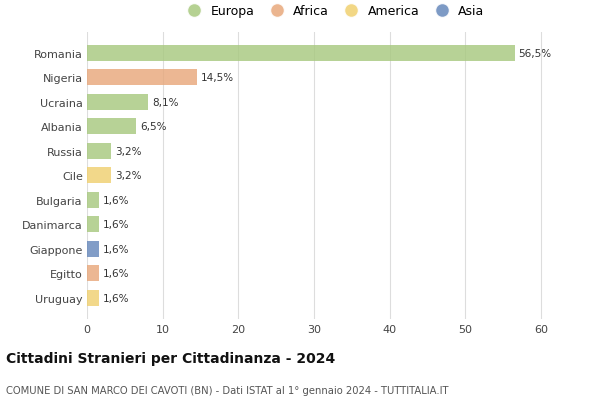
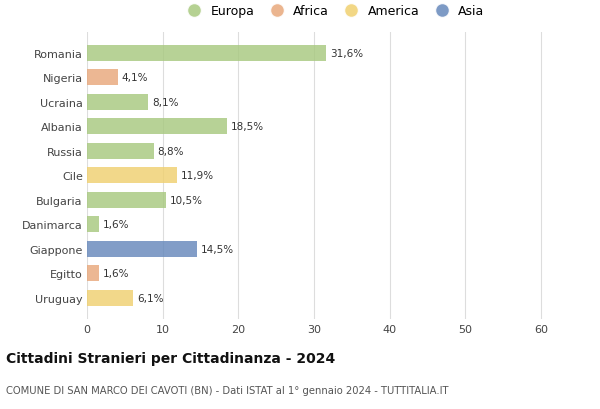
Romania: 56,5% -> 31,6%
Nigeria: 14,5% -> 4,1%
Albania: 6,5% -> 18,5%
Russia: 3,2% -> 8,8%
Cile: 3,2% -> 11,9%
Bulgaria: 1,6% -> 10,5%
Giappone: 1,6% -> 14,5%
Uruguay: 1,6% -> 6,1%
